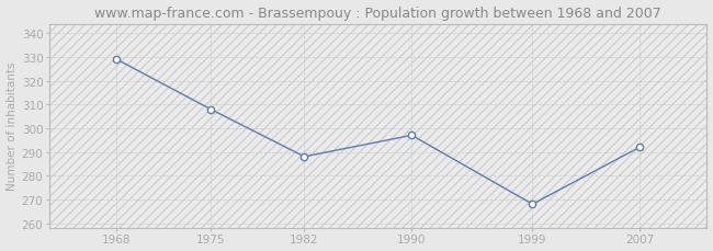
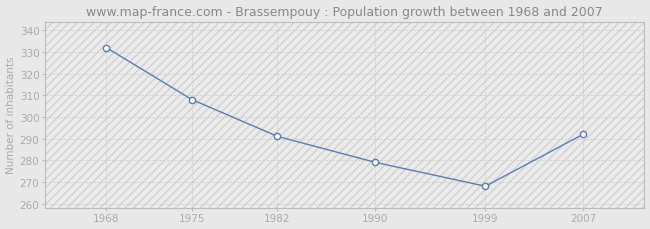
1968: 329 -> 332
1982: 288 -> 291
1990: 297 -> 279
